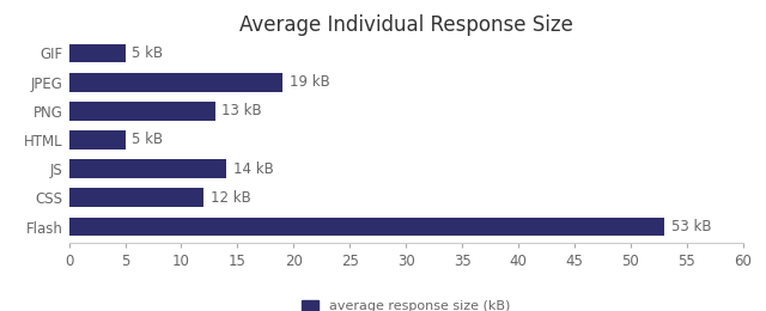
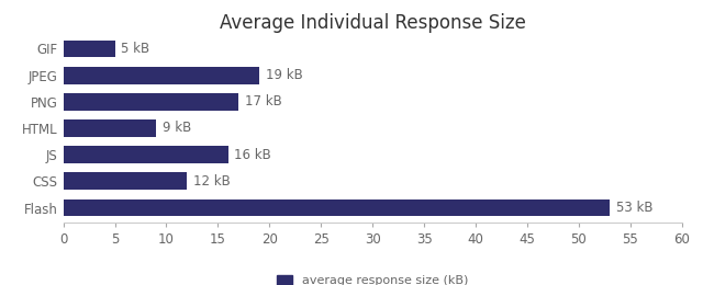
PNG: 13 -> 17
HTML: 5 -> 9
JS: 14 -> 16
